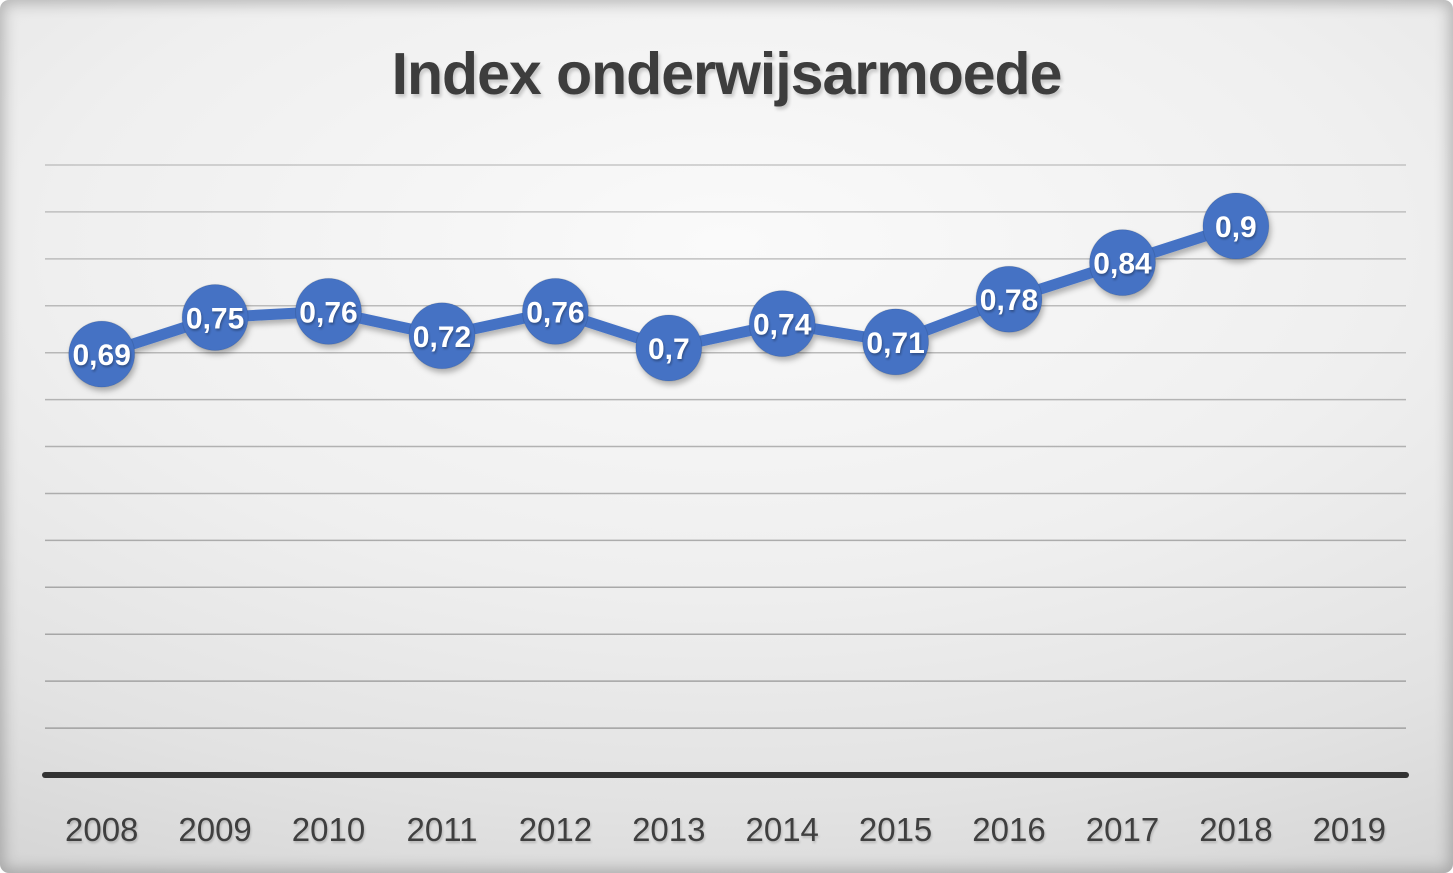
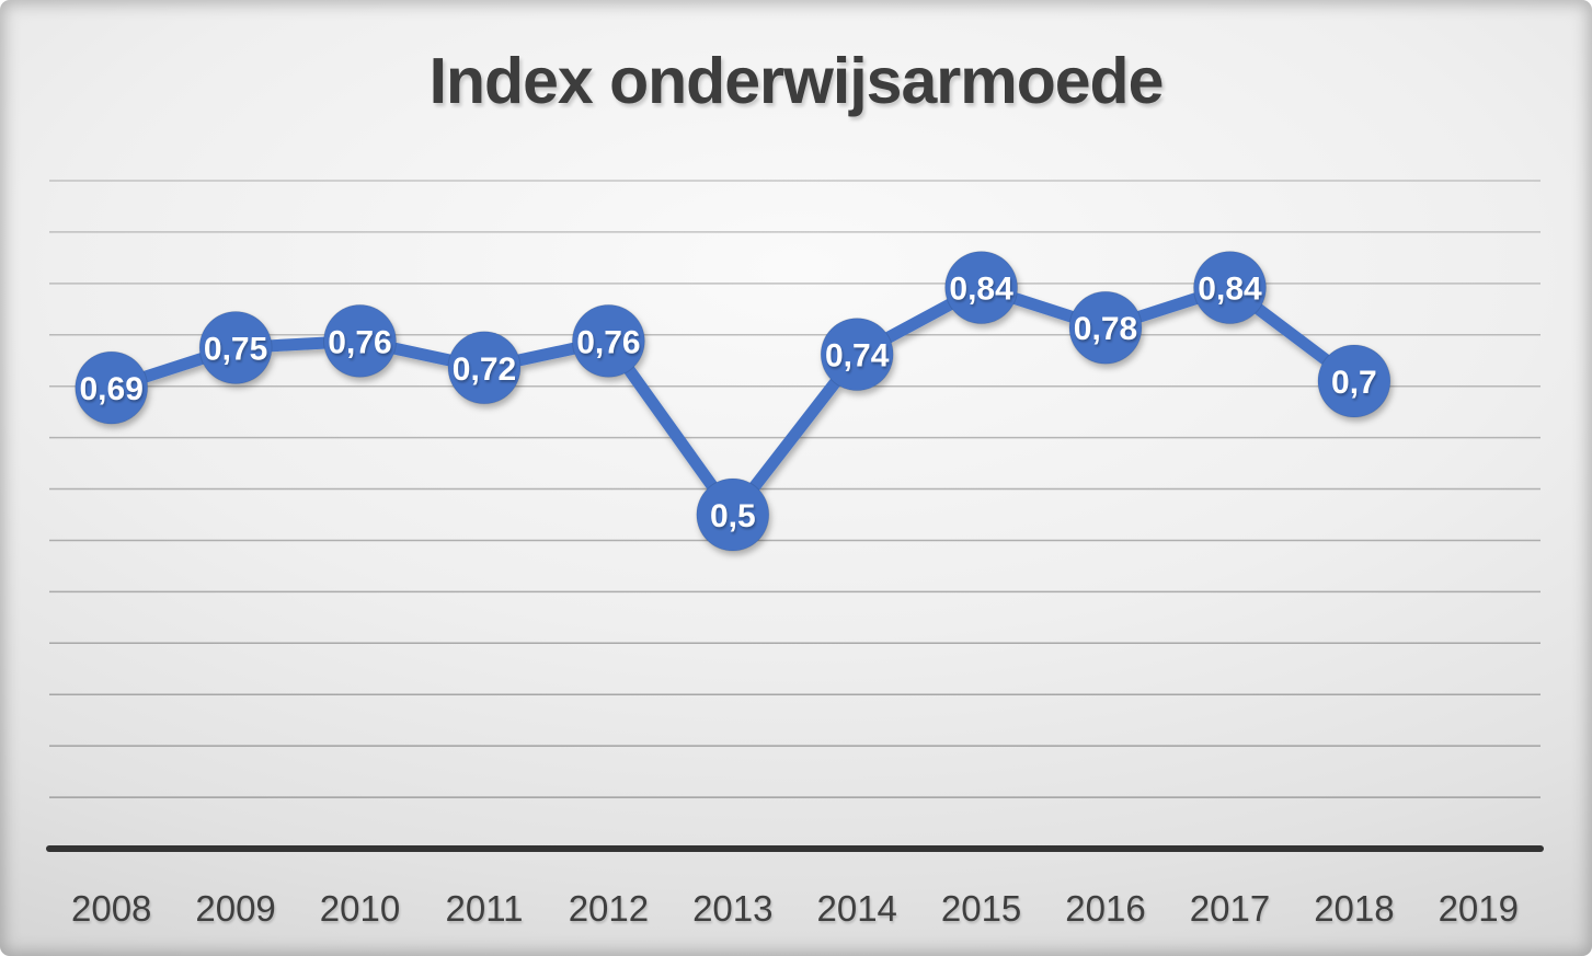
2013: 0,7 -> 0,5
2015: 0,71 -> 0,84
2018: 0,9 -> 0,7
